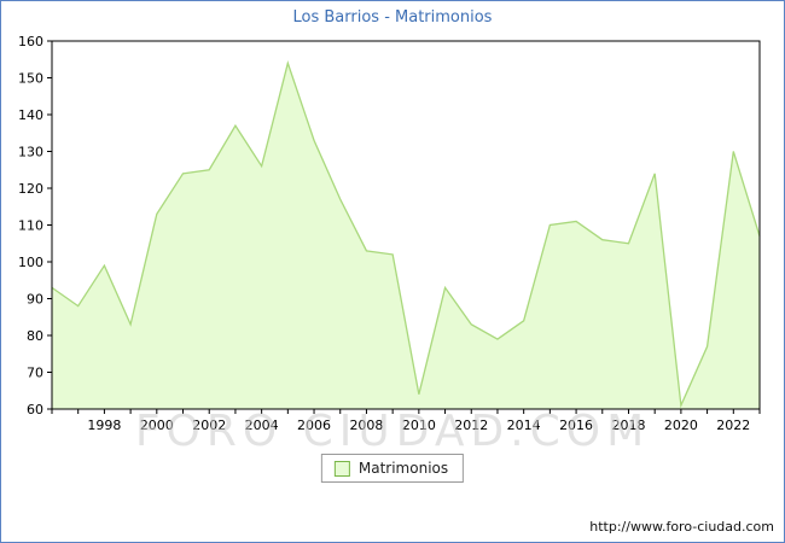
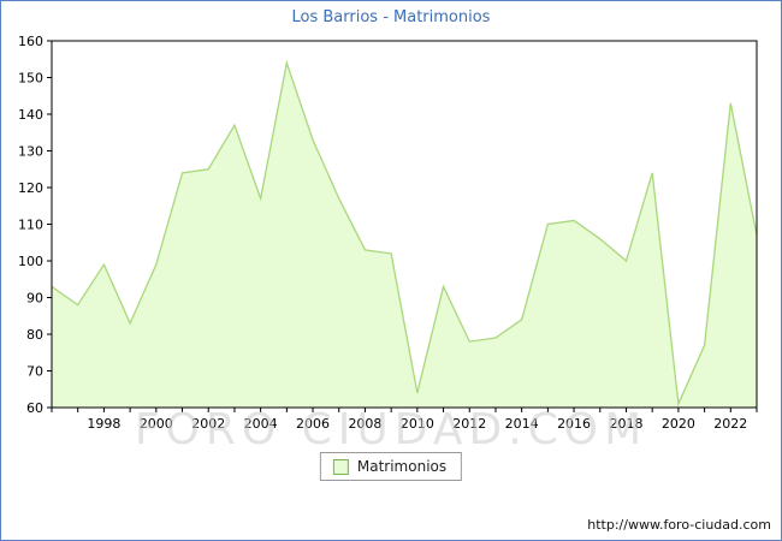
2000: 113 -> 99
2004: 126 -> 117
2012: 83 -> 78
2018: 105 -> 100
2022: 130 -> 143
